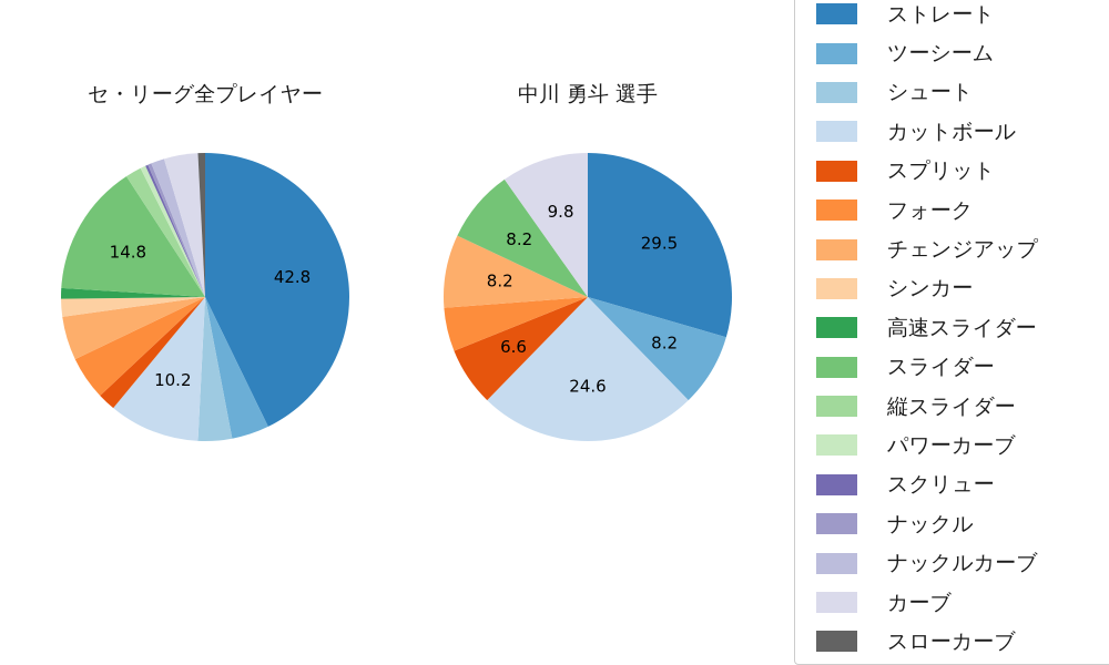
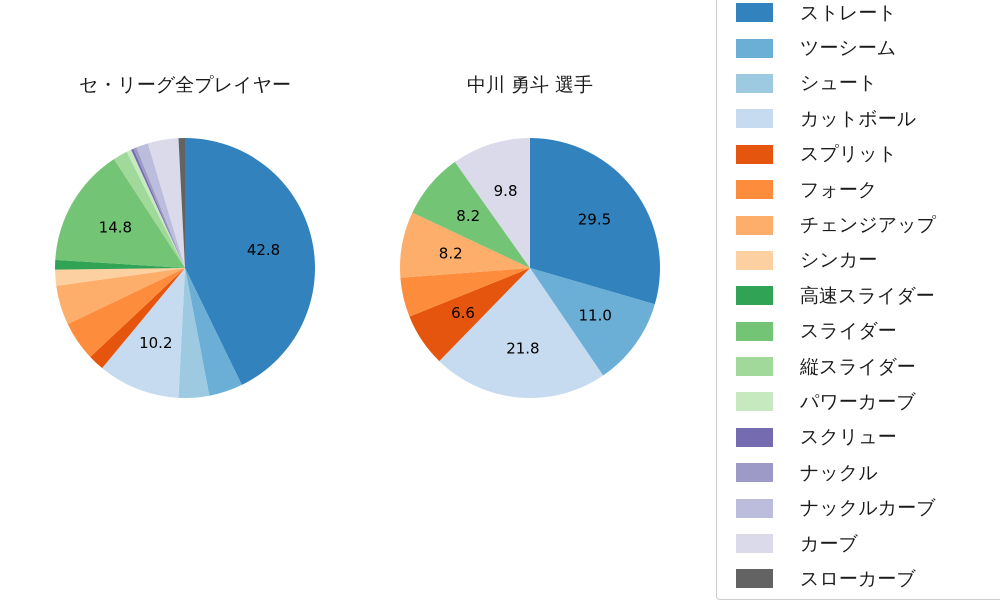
中川 勇斗 選手/ツーシーム: 8.2 -> 11.0
中川 勇斗 選手/カットボール: 24.6 -> 21.8
